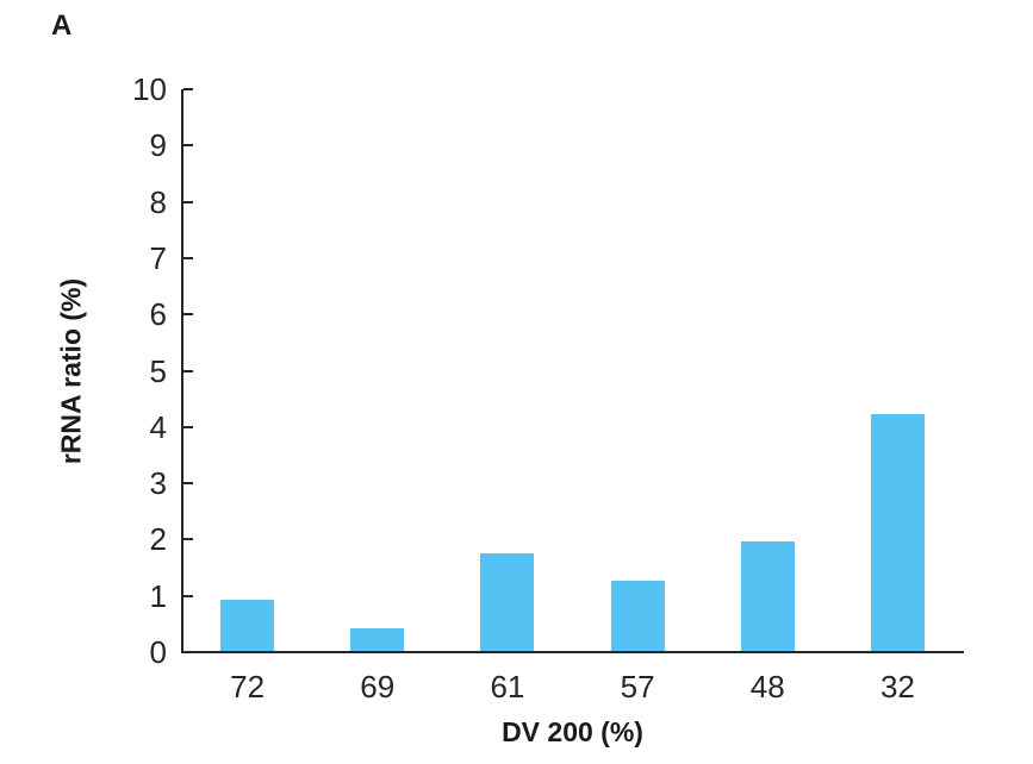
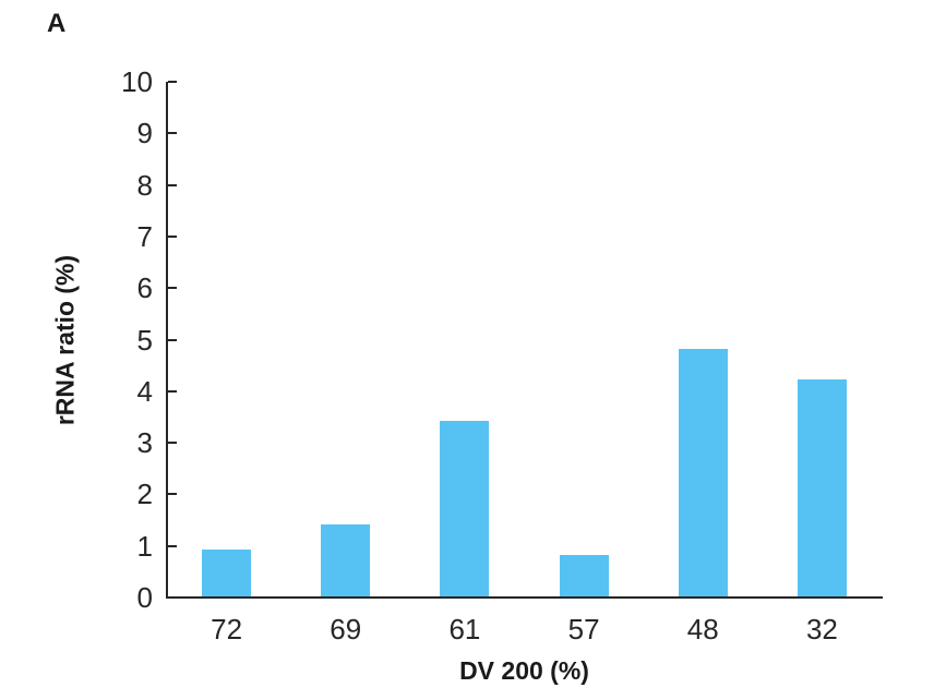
69: 0.4 -> 1.4
61: 1.7 -> 3.4
57: 1.2 -> 0.8
48: 1.9 -> 4.8
